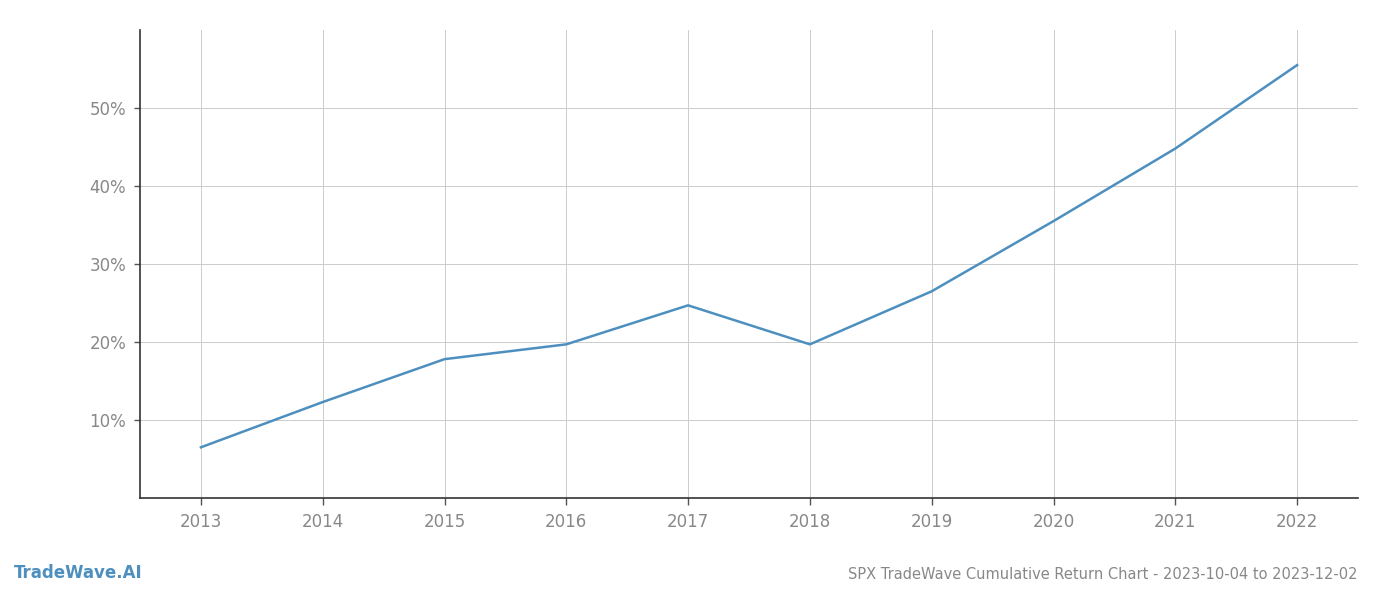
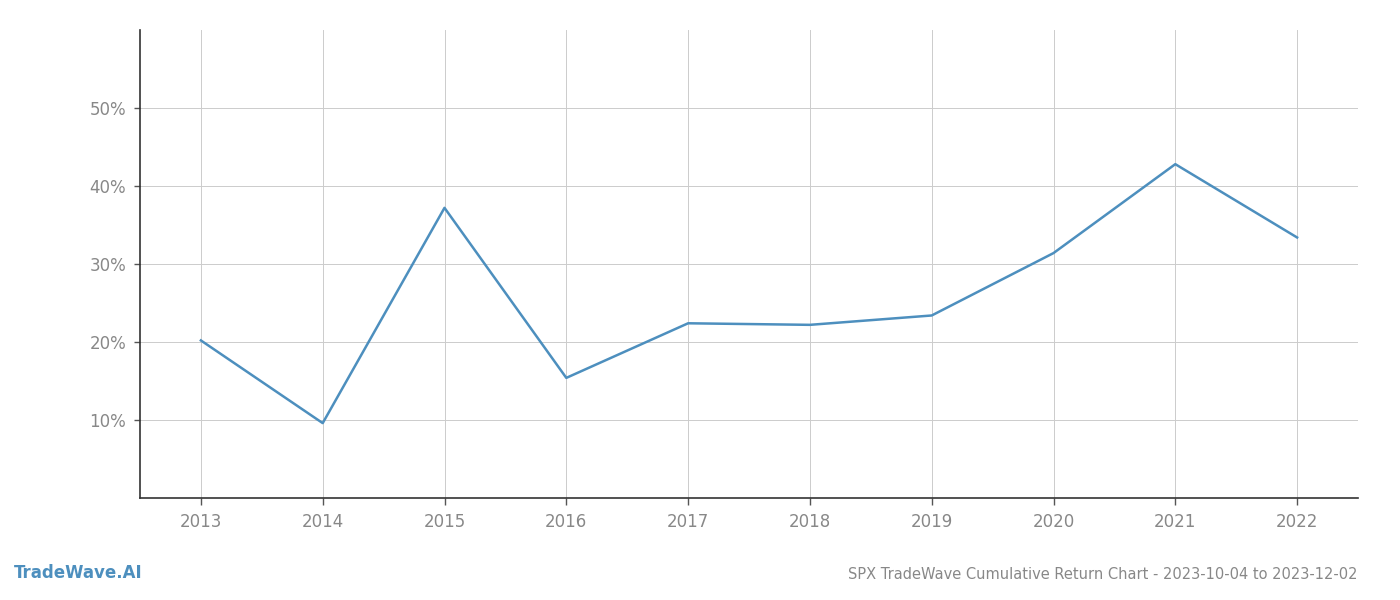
2013: 6.5% -> 20.2%
2014: 12.3% -> 9.6%
2015: 17.8% -> 37.2%
2016: 19.7% -> 15.4%
2017: 24.7% -> 22.4%
2018: 19.7% -> 22.2%
2019: 26.5% -> 23.4%
2020: 35.5% -> 31.4%
2021: 44.8% -> 42.8%
2022: 55.5% -> 33.4%
